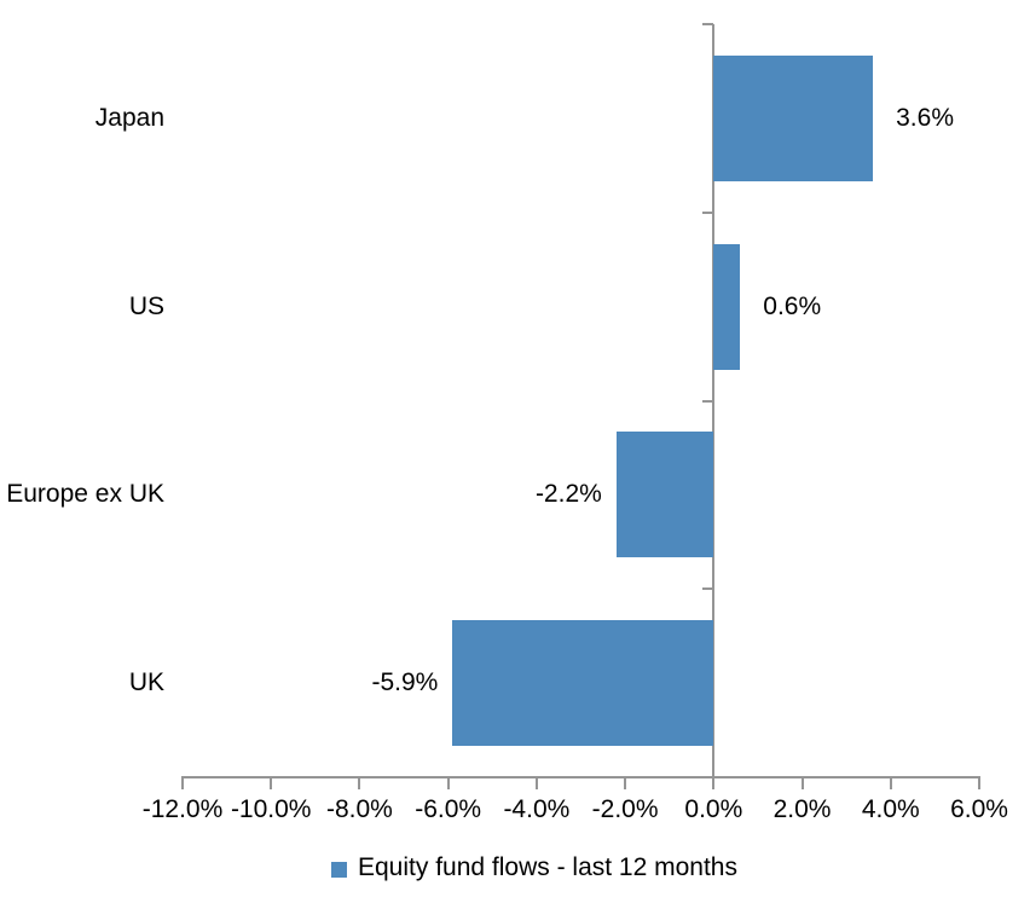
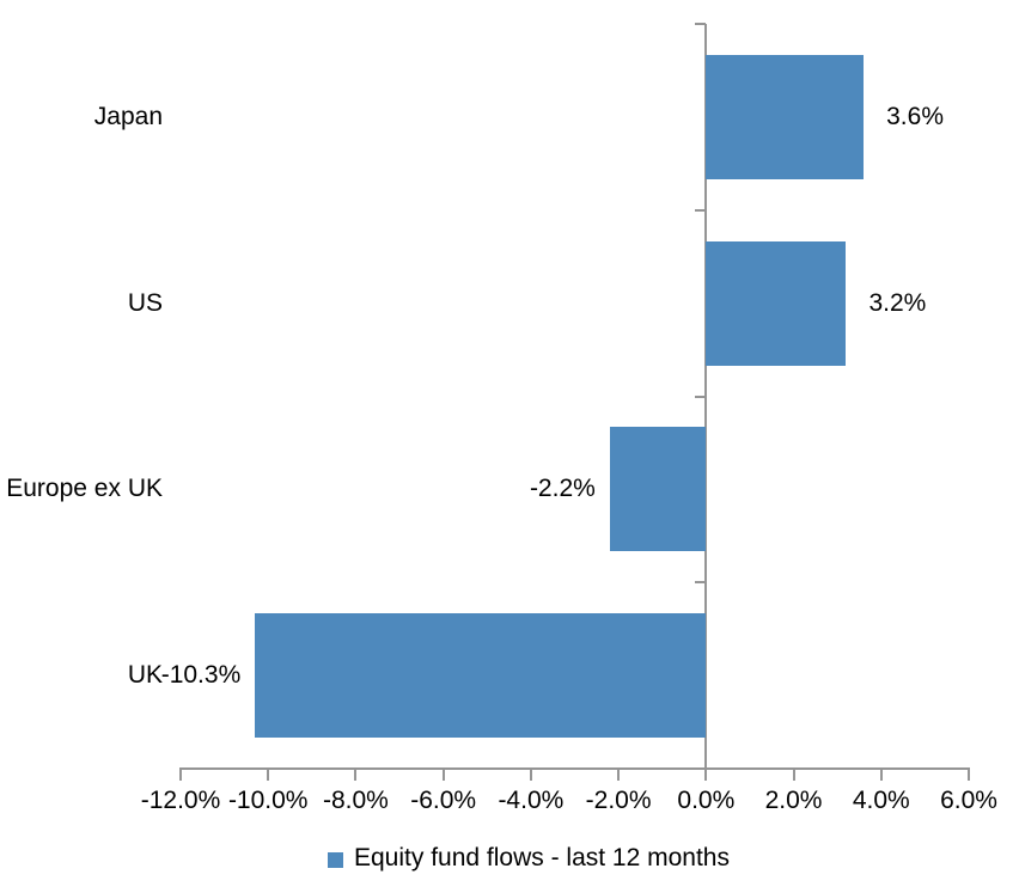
US: 0.6% -> 3.2%
UK: -5.9% -> -10.3%
